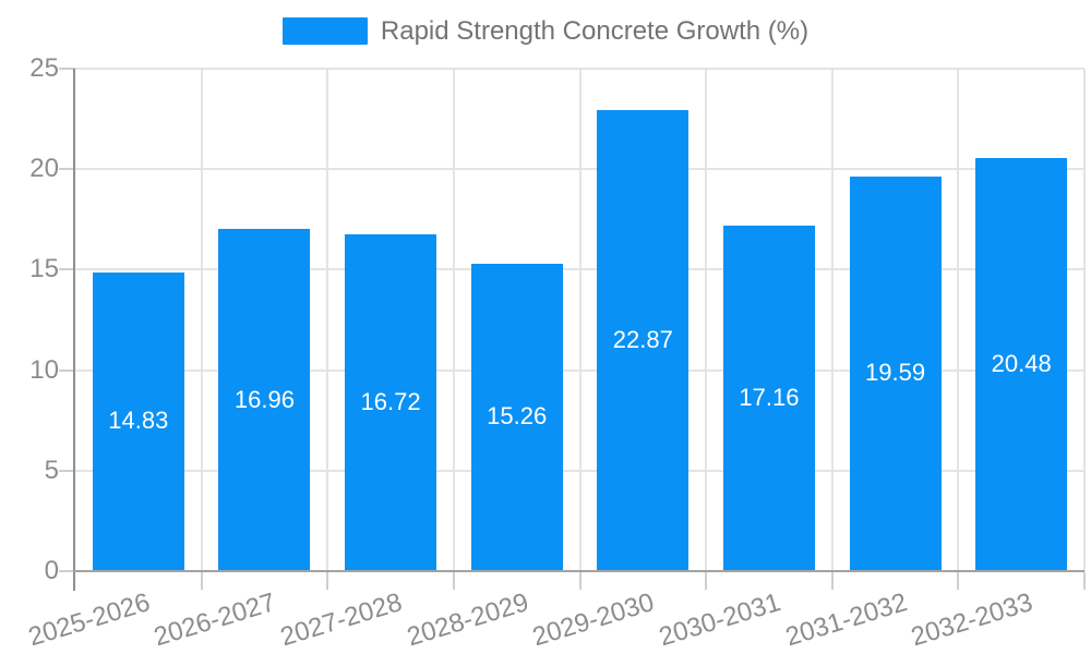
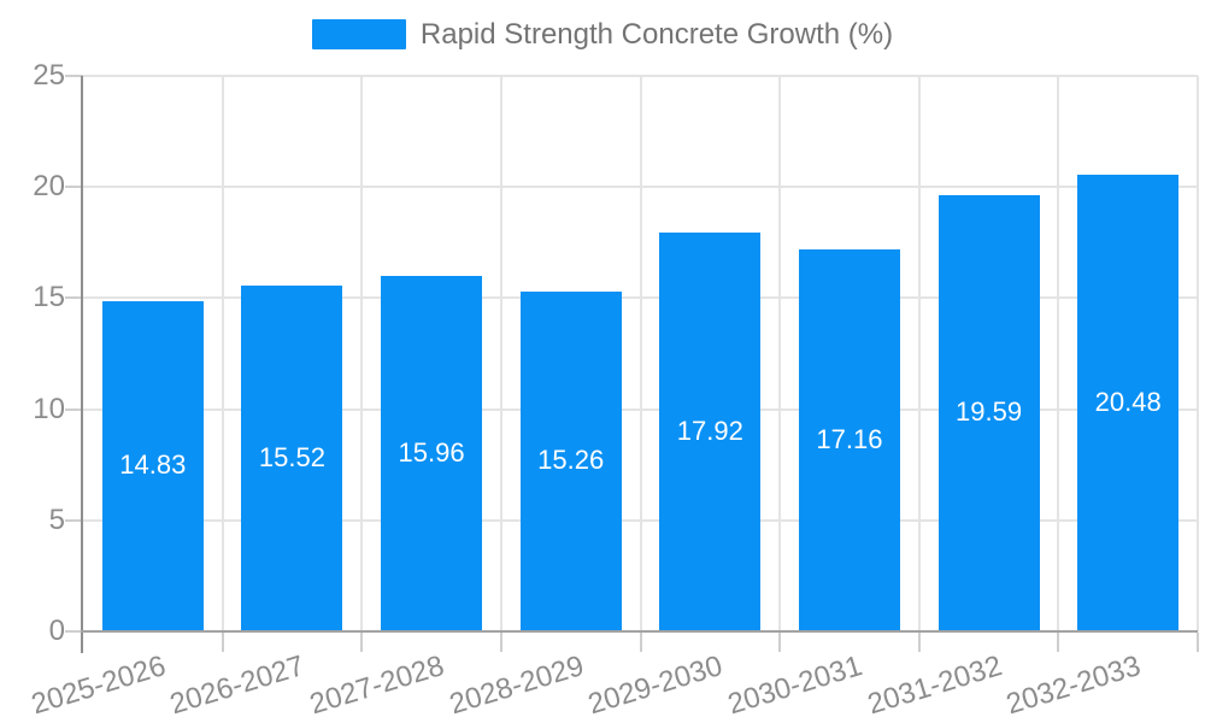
2026-2027: 16.96 -> 15.52
2027-2028: 16.72 -> 15.96
2029-2030: 22.87 -> 17.92
